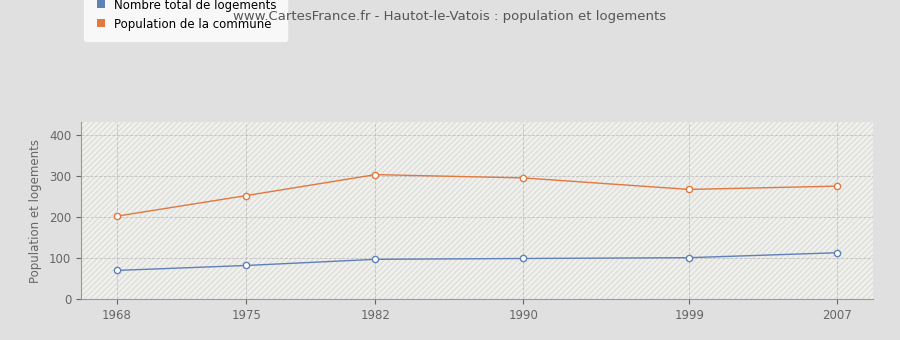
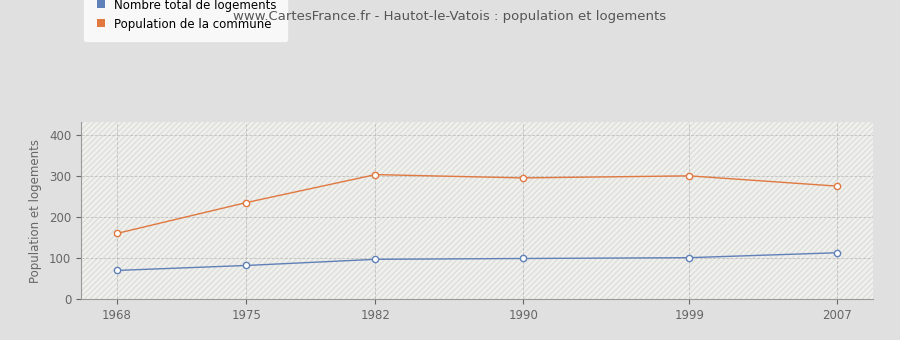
Population de la commune/1968: 202 -> 160
Population de la commune/1975: 252 -> 235
Population de la commune/1999: 267 -> 300
